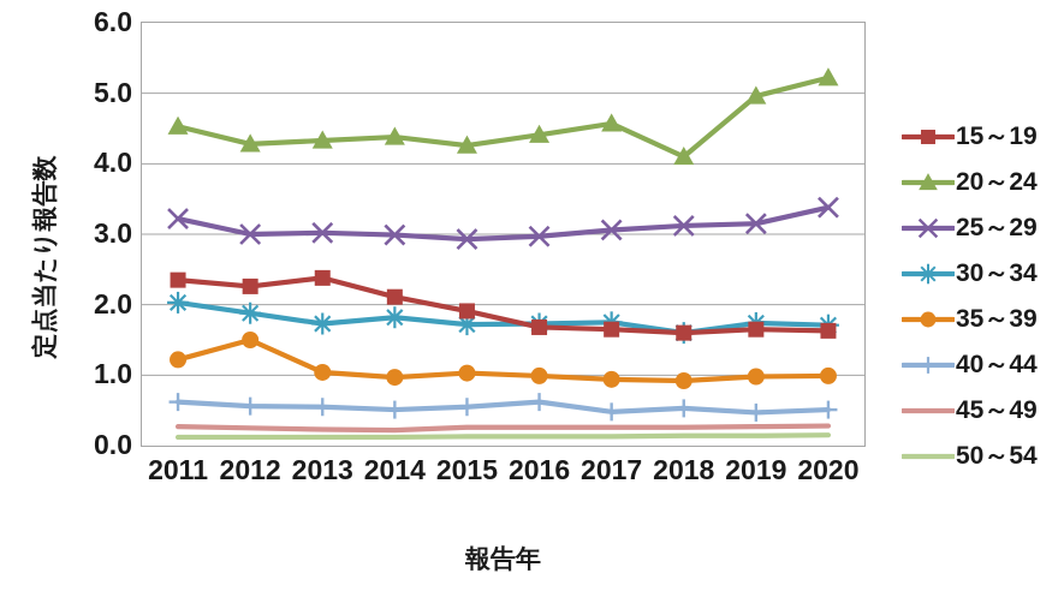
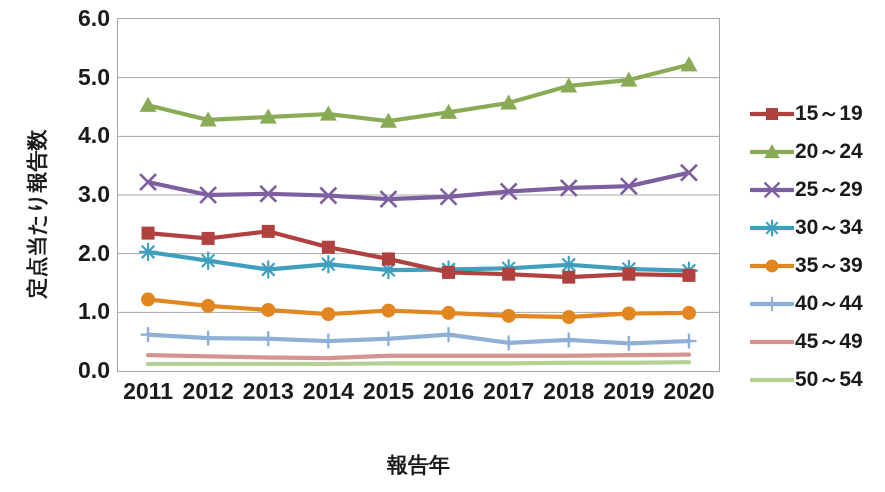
35～39/2012: 1.5 -> 1.1
20～24/2018: 4.1 -> 4.9
30～34/2018: 1.6 -> 1.8
